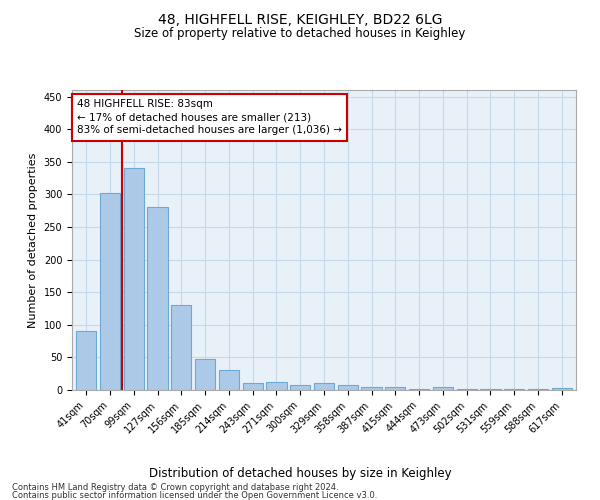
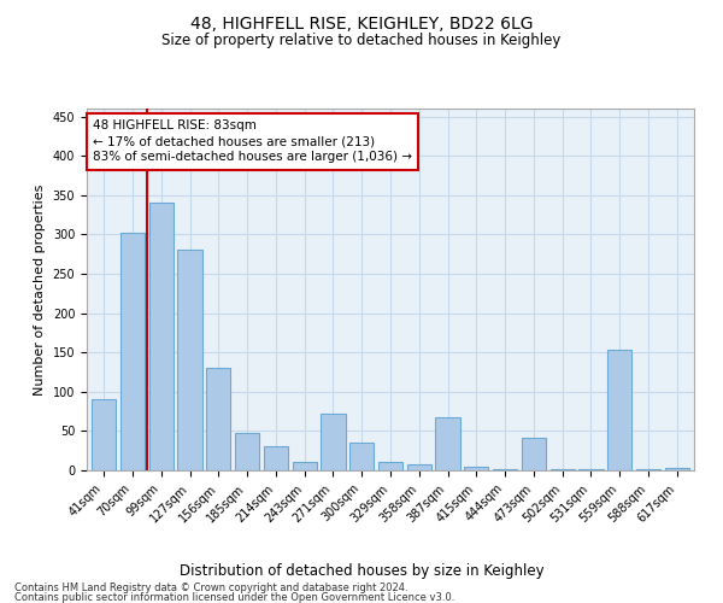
271sqm: 12 -> 72
300sqm: 8 -> 36
387sqm: 5 -> 68
473sqm: 4 -> 42
559sqm: 1 -> 154
